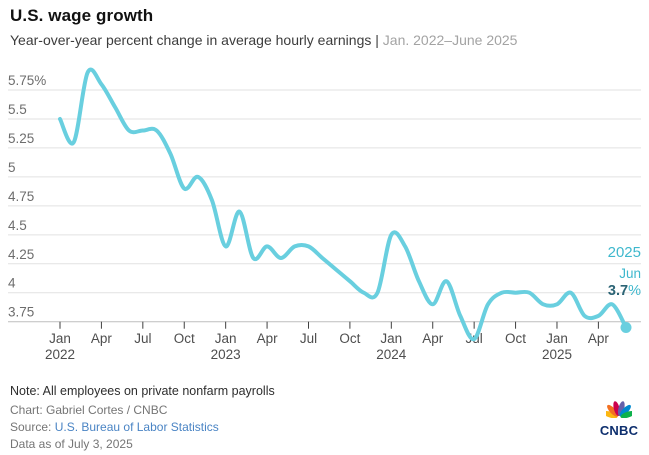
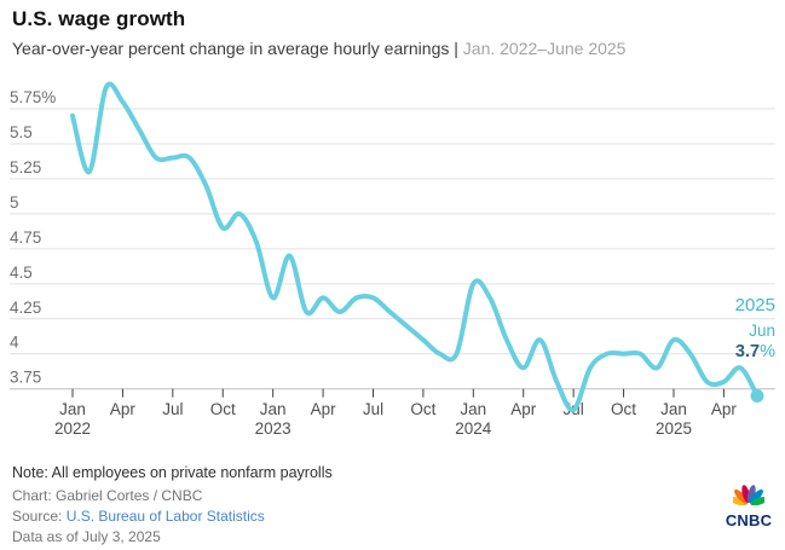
Jan 2022: 5.5% -> 5.7%
Jan 2025: 3.9% -> 4.1%
